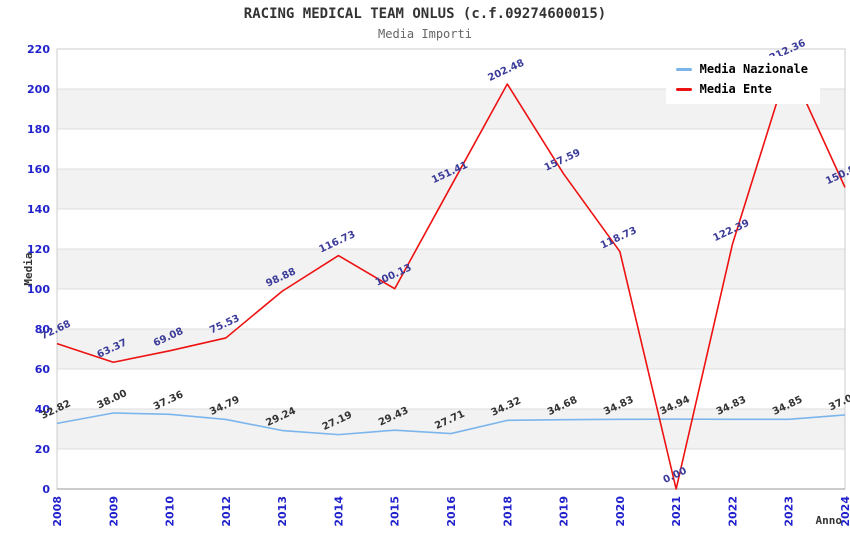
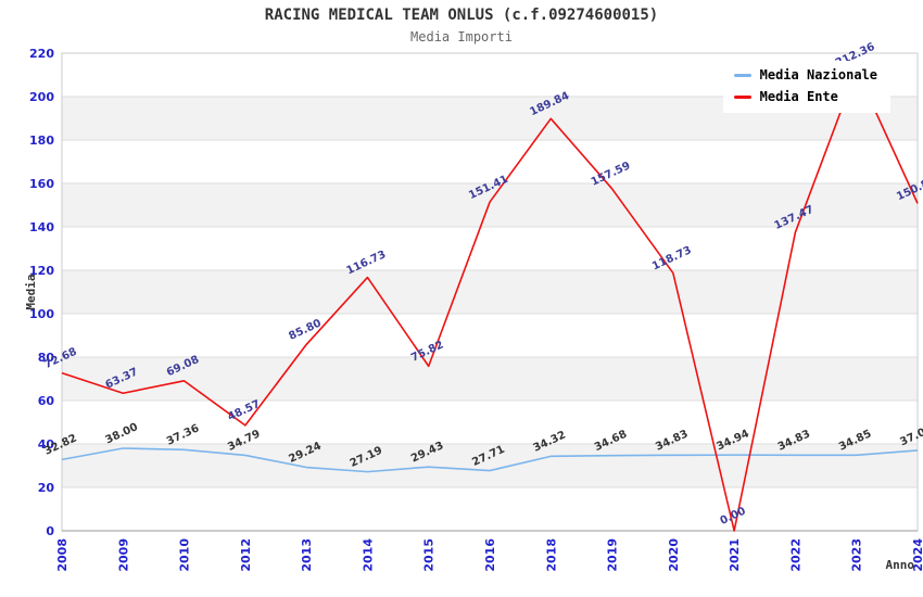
Media Ente/2012: 75.53 -> 48.57
Media Ente/2013: 98.88 -> 85.80
Media Ente/2015: 100.13 -> 75.82
Media Ente/2018: 202.48 -> 189.84
Media Ente/2022: 122.39 -> 137.47
